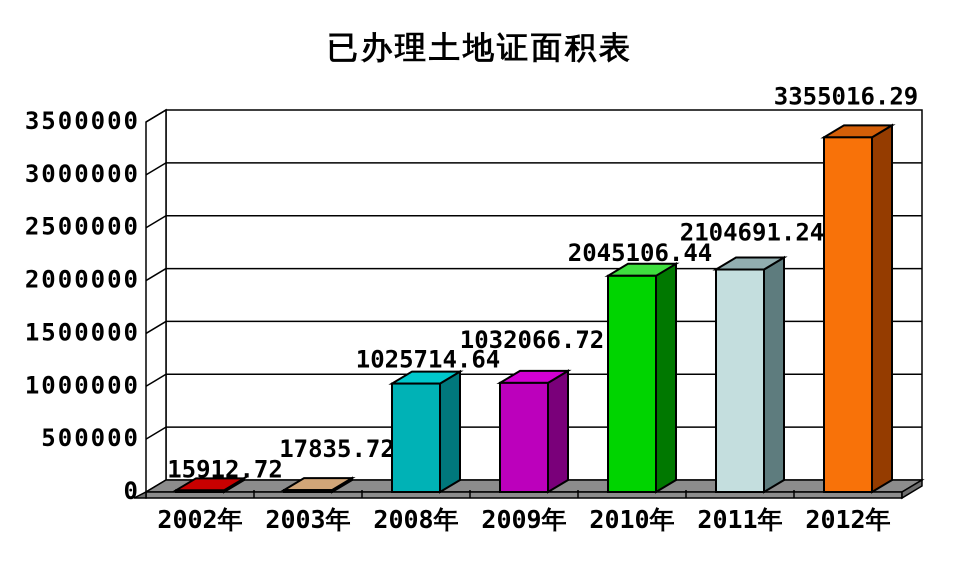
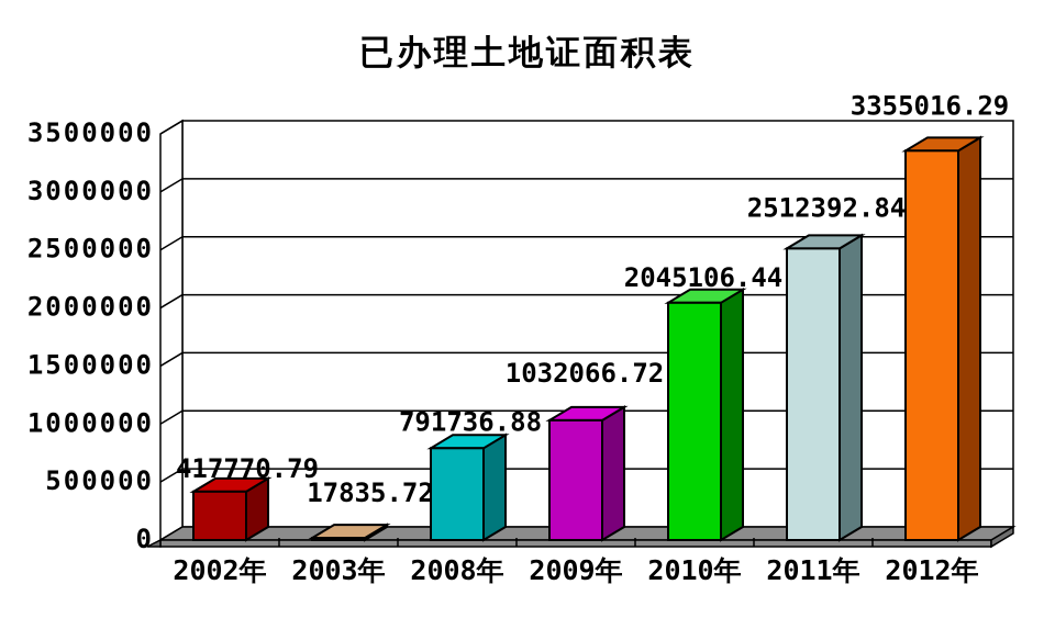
2002年: 15912.72 -> 417770.79
2008年: 1025714.64 -> 791736.88
2011年: 2104691.24 -> 2512392.84
